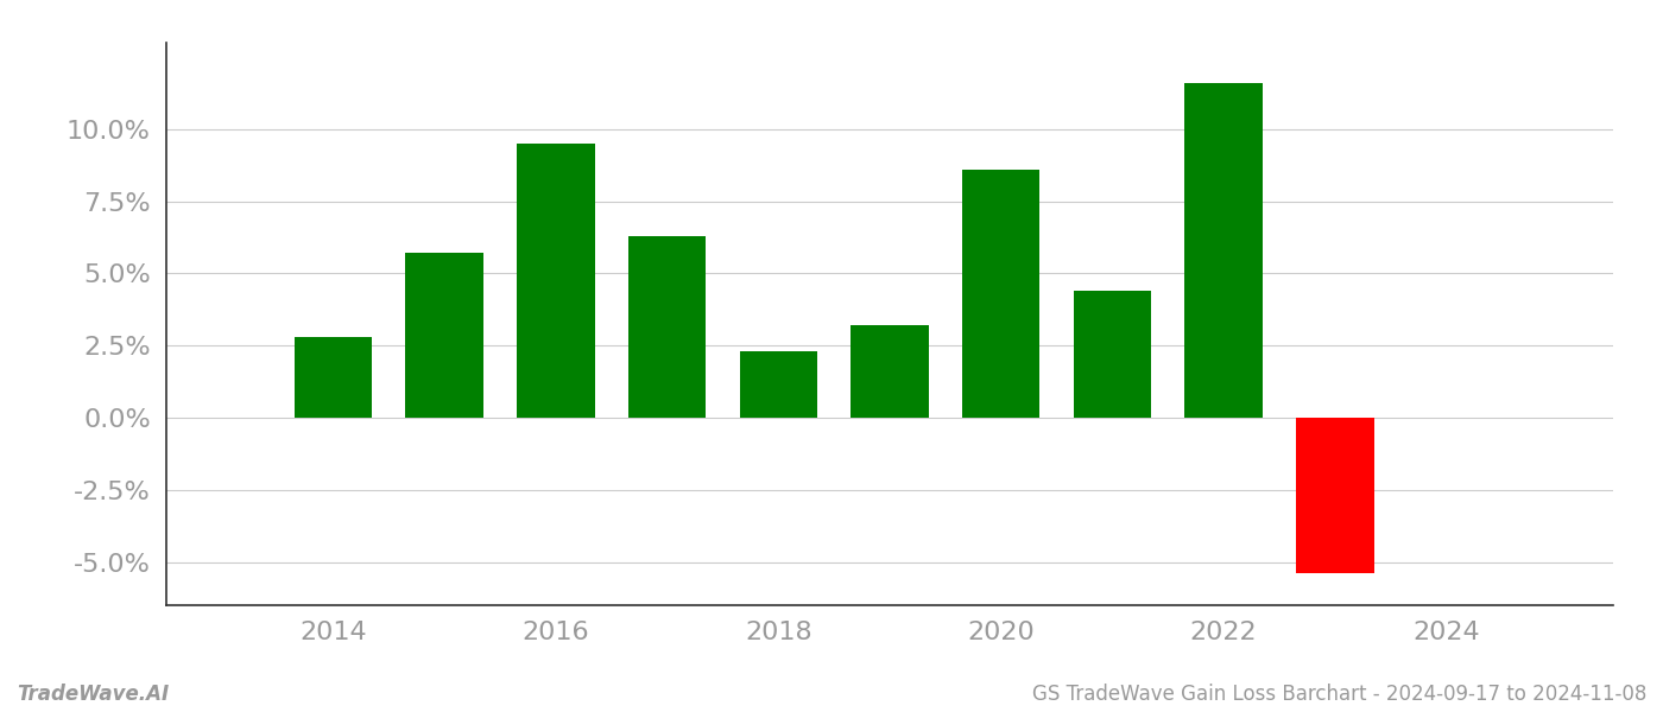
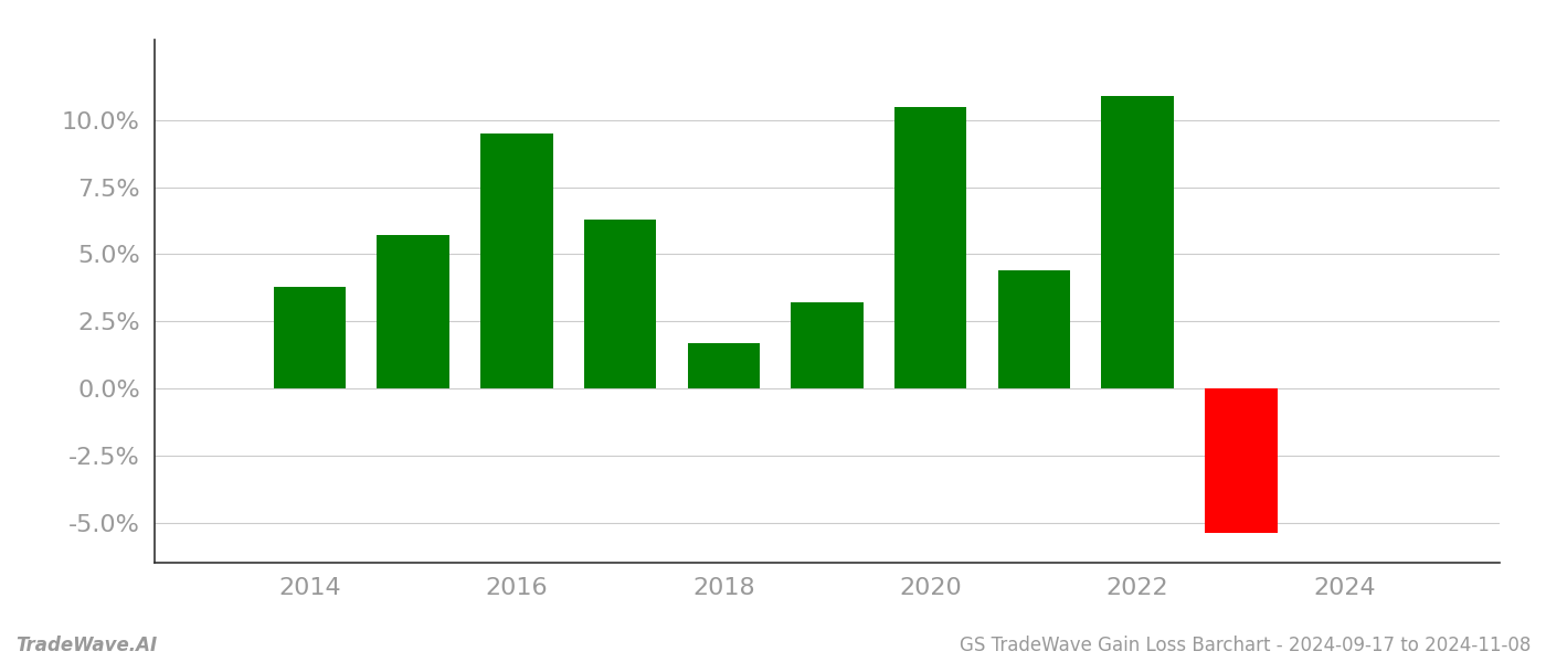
2014: 2.8% -> 3.8%
2018: 2.3% -> 1.7%
2020: 8.6% -> 10.5%
2022: 11.6% -> 10.9%
